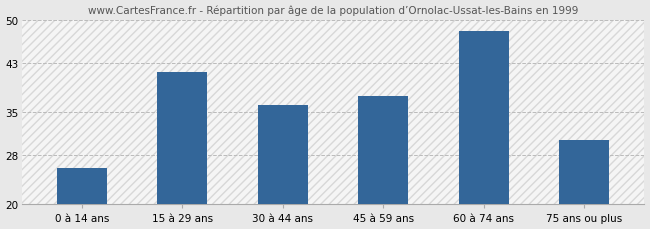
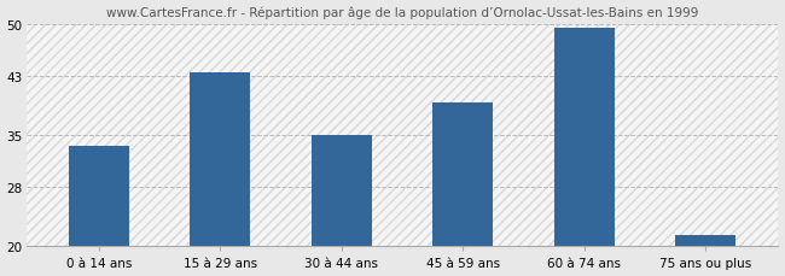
0 à 14 ans: 26.0 -> 33.5
15 à 29 ans: 41.6 -> 43.5
30 à 44 ans: 36.2 -> 35.0
45 à 59 ans: 37.6 -> 39.5
60 à 74 ans: 48.2 -> 49.5
75 ans ou plus: 30.4 -> 21.5
